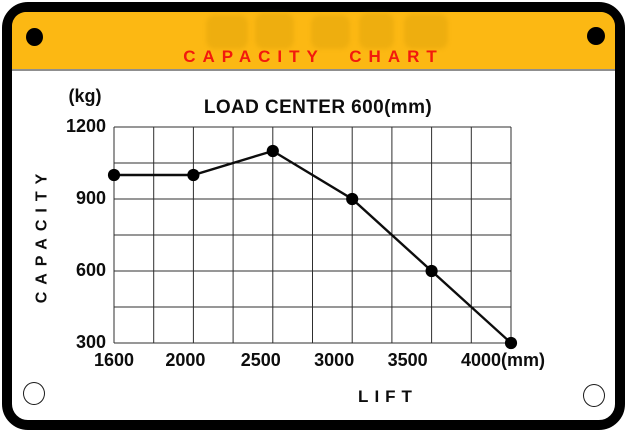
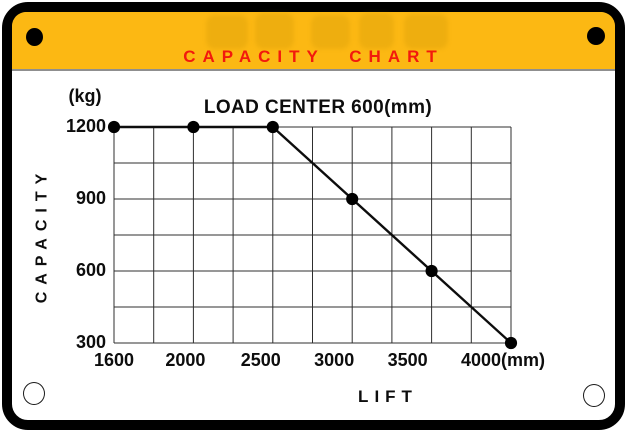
1600: 1000 -> 1200
2000: 1000 -> 1200
2500: 1100 -> 1200
